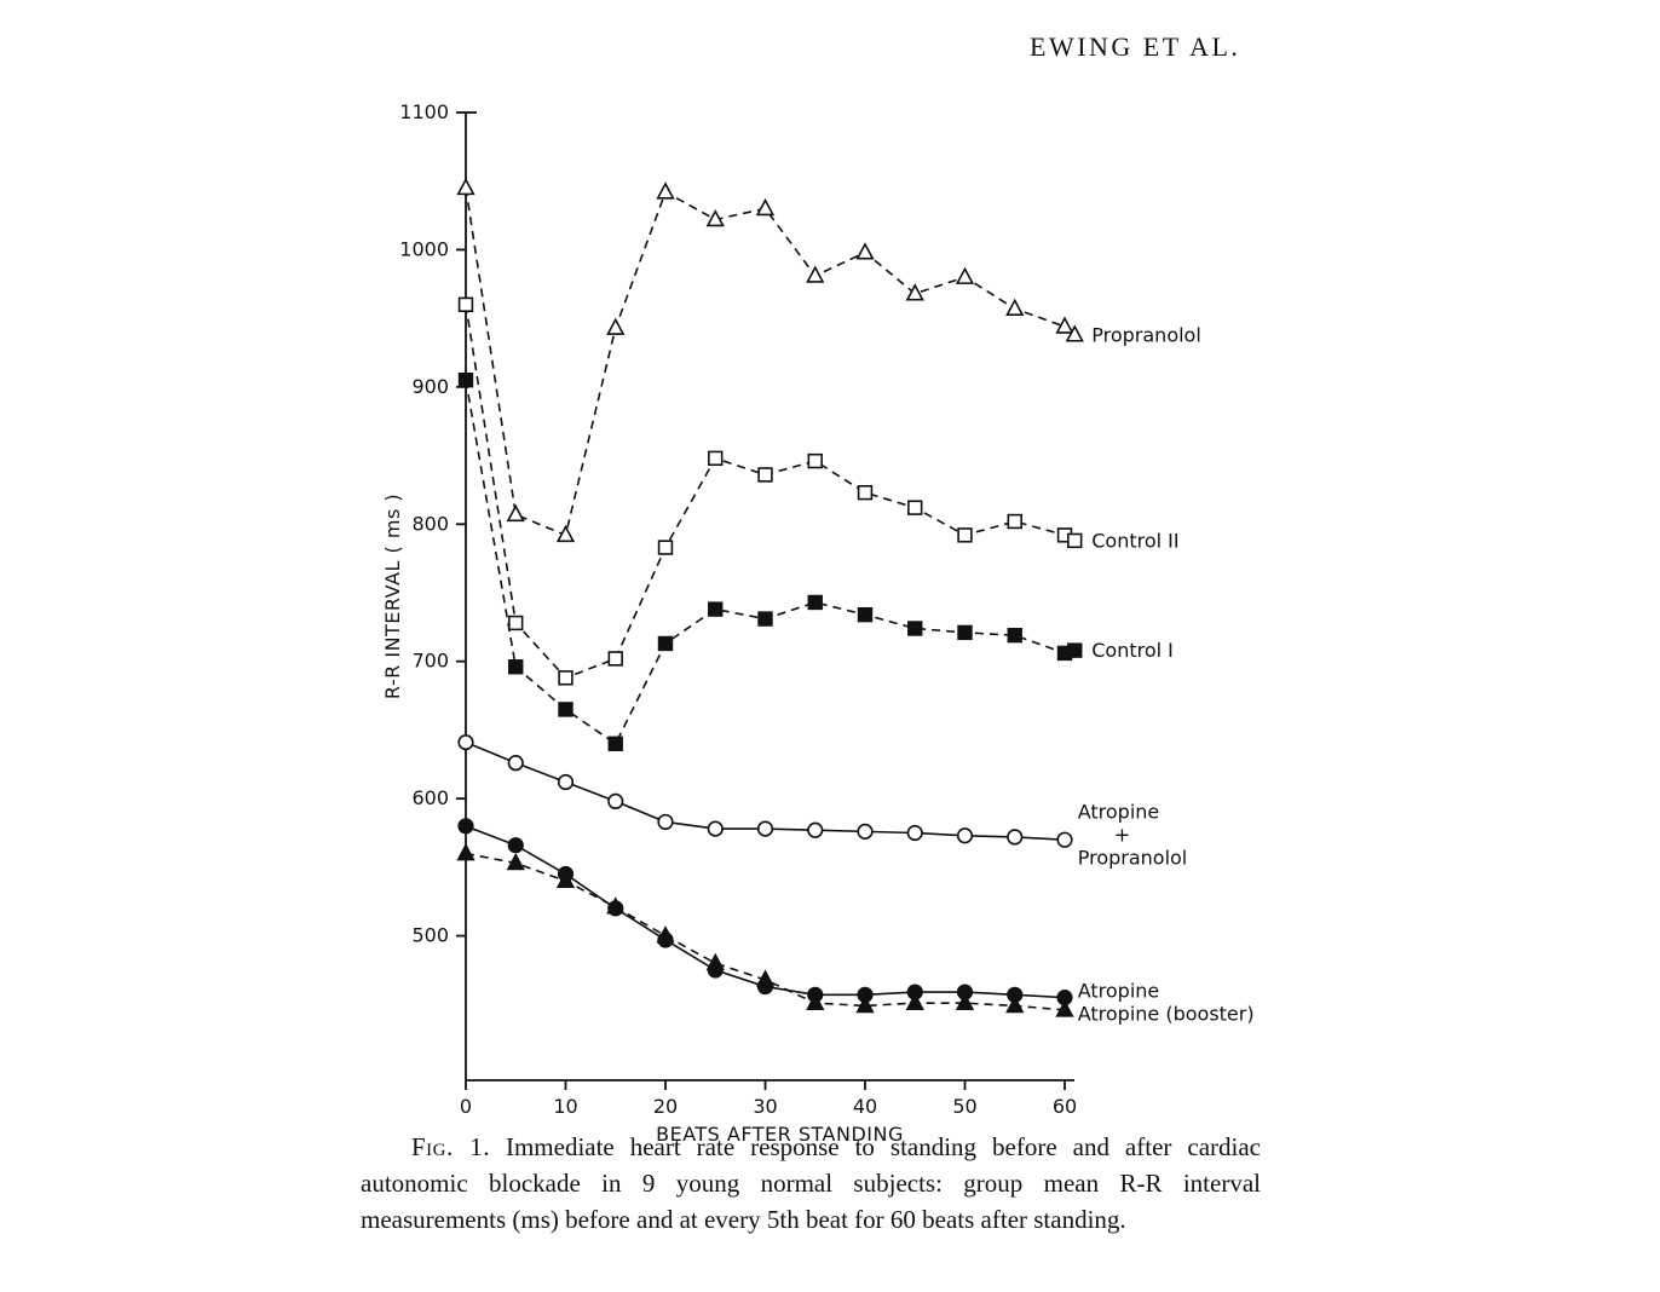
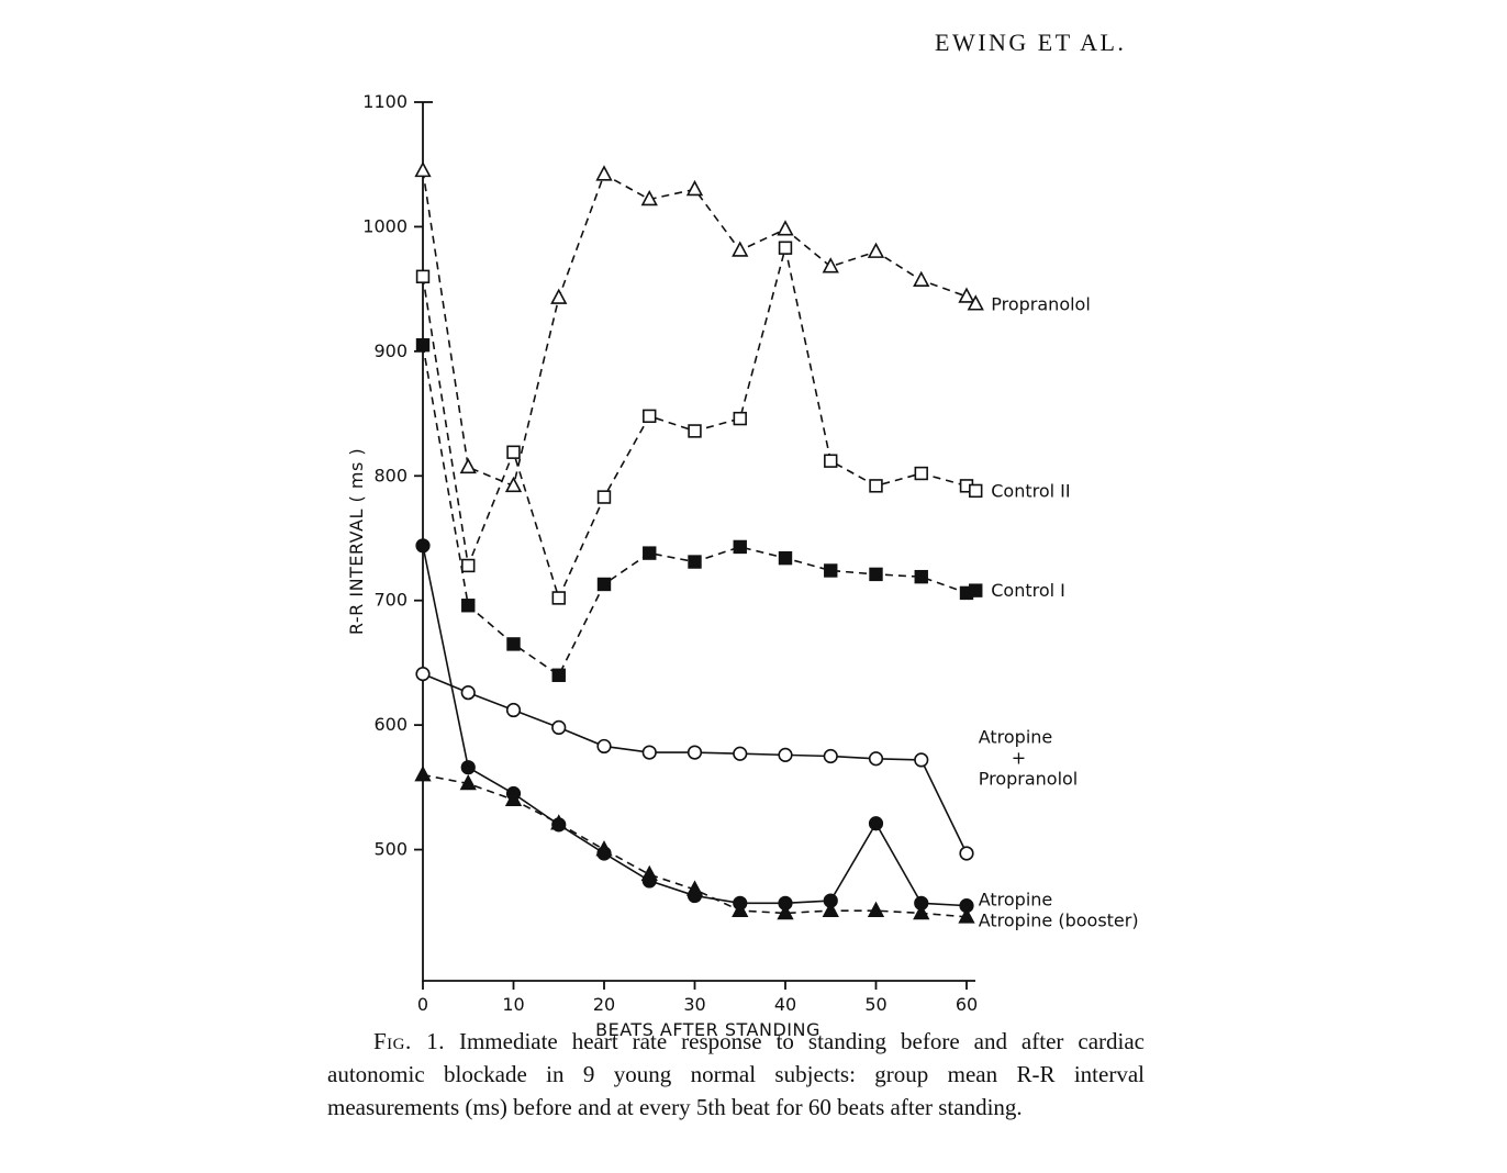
Atropine/0: 580 -> 744
Control II/10: 688 -> 819
Control II/40: 823 -> 983
Atropine/50: 459 -> 521
Atropine + Propranolol/60: 570 -> 497
